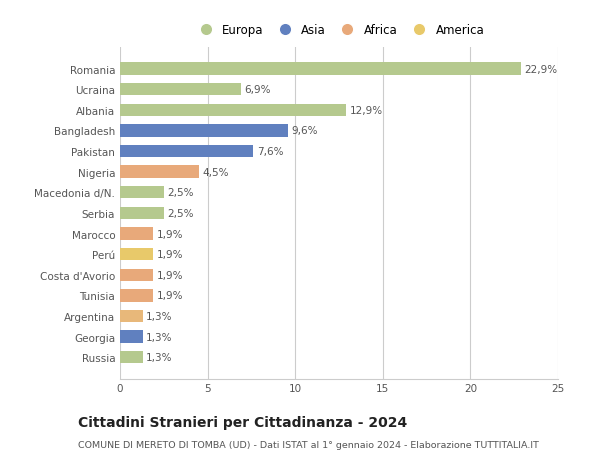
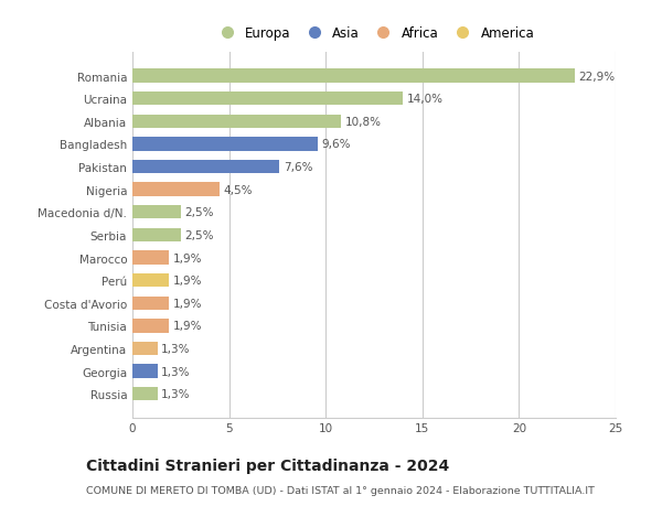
Ucraina: 6,9% -> 14,0%
Albania: 12,9% -> 10,8%
